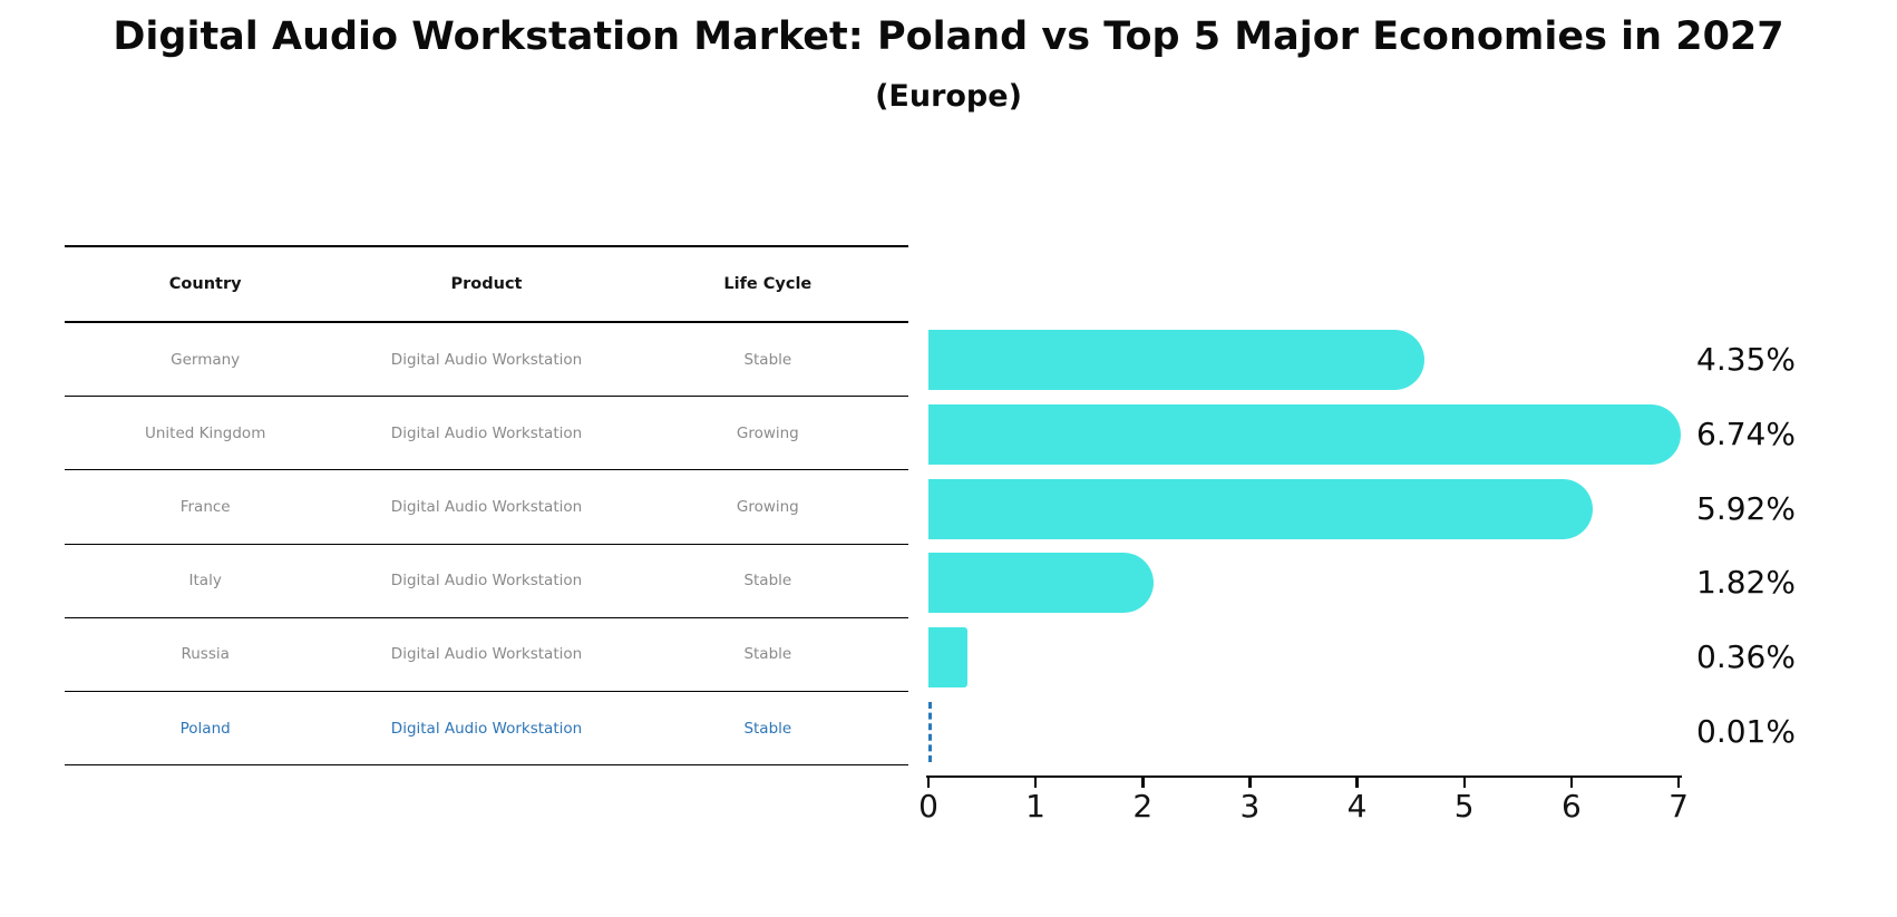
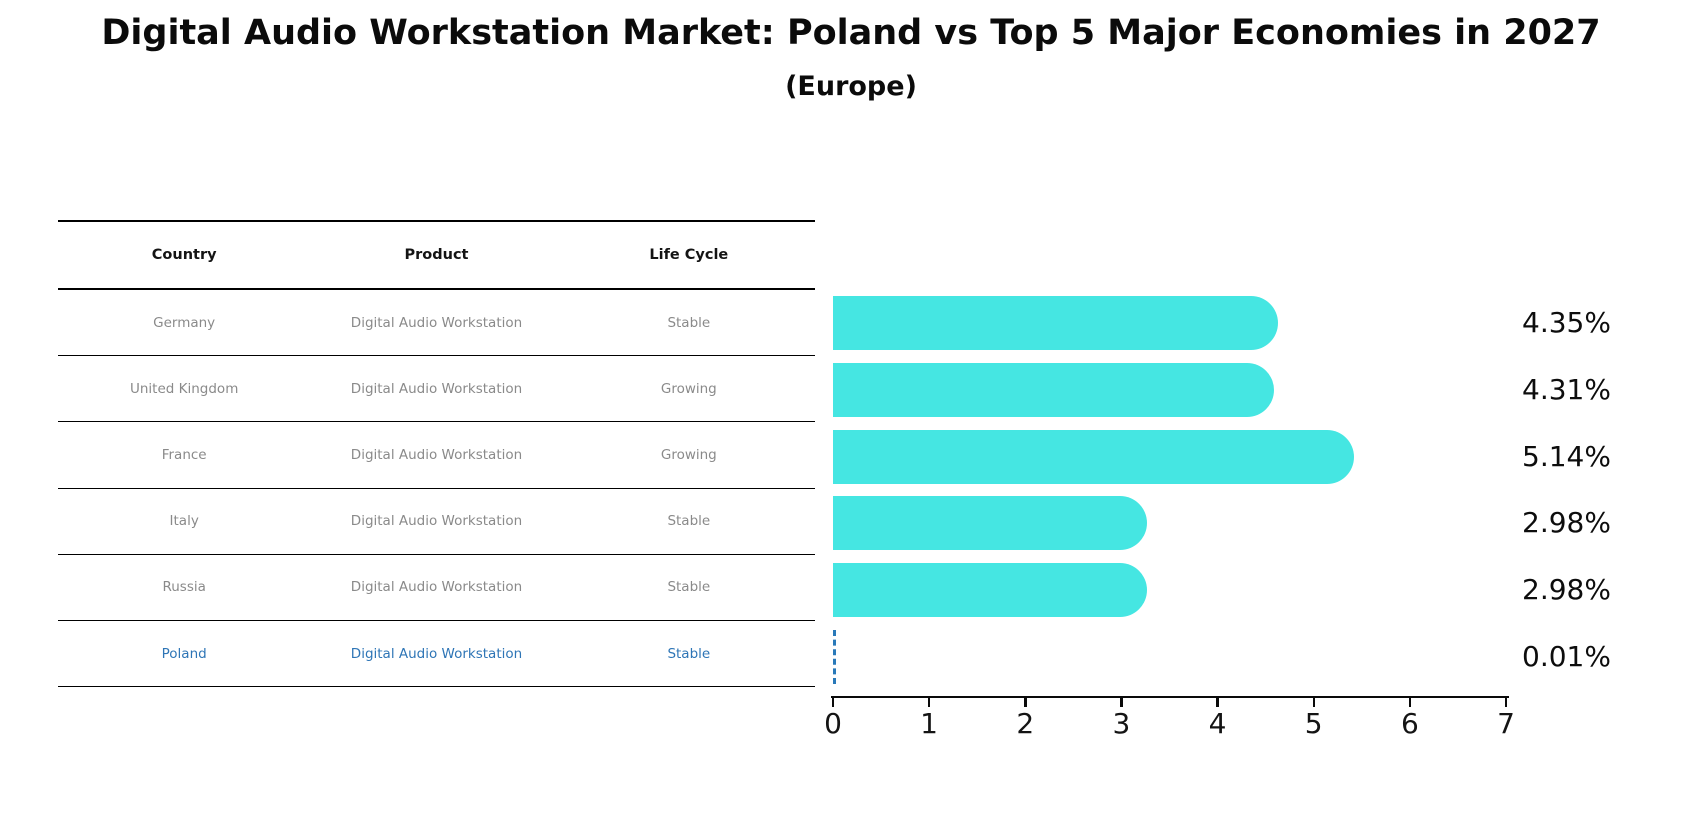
United Kingdom: 6.74% -> 4.31%
France: 5.92% -> 5.14%
Italy: 1.82% -> 2.98%
Russia: 0.36% -> 2.98%
